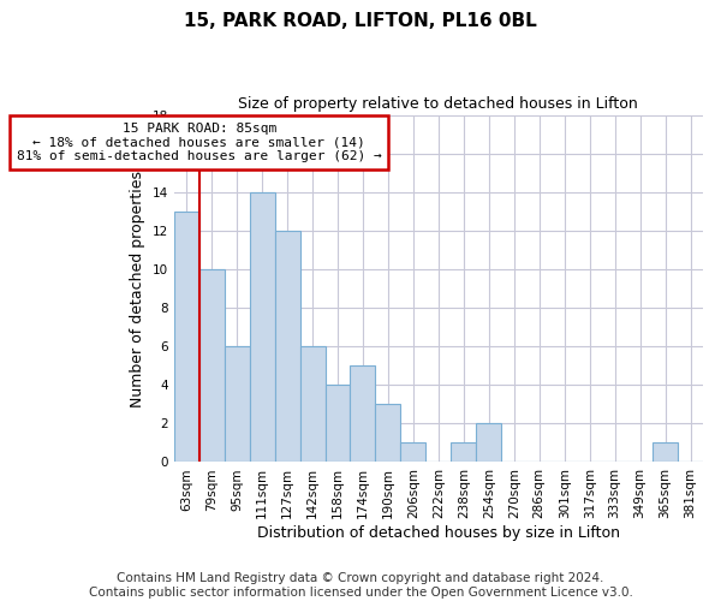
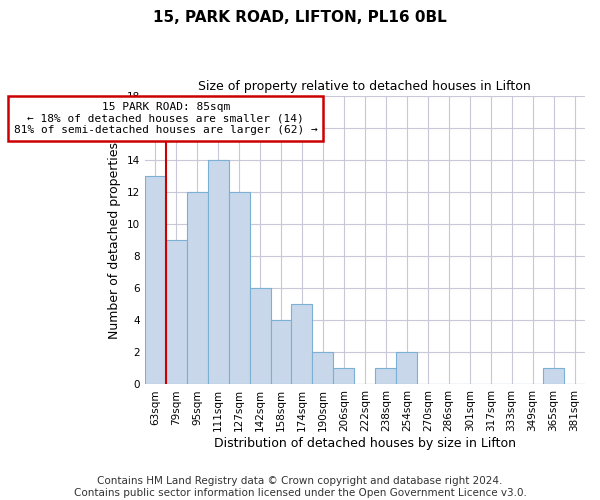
79sqm: 10 -> 9
95sqm: 6 -> 12
190sqm: 3 -> 2
